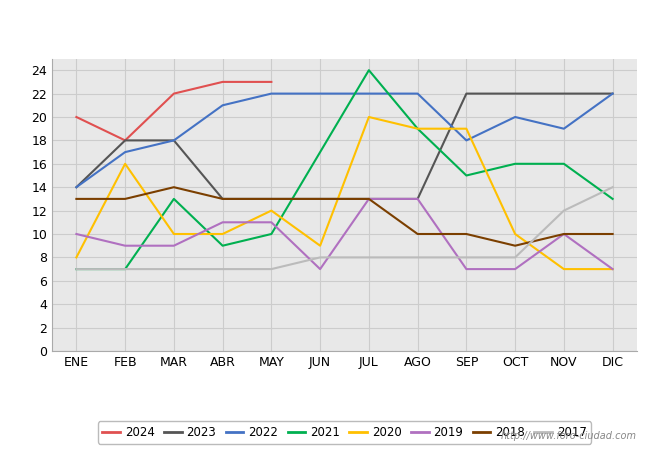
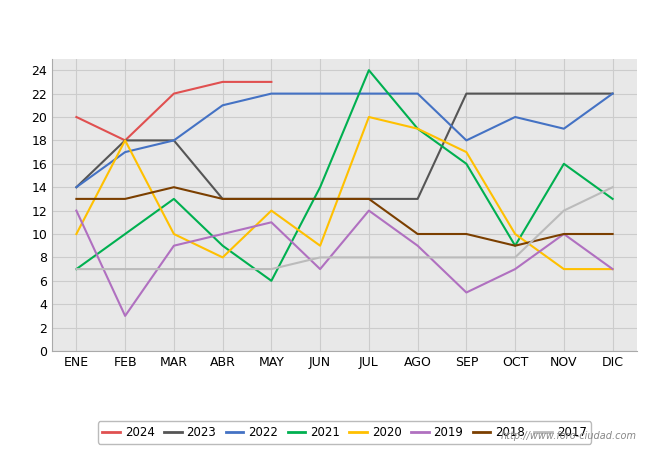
2020/ENE: 8 -> 10
2019/ENE: 10 -> 12
2021/FEB: 7 -> 10
2020/FEB: 16 -> 18
2019/FEB: 9 -> 3
2020/ABR: 10 -> 8
2019/ABR: 11 -> 10
2021/MAY: 10 -> 6
2021/JUN: 17 -> 14
2019/JUL: 13 -> 12
2019/AGO: 13 -> 9
2021/SEP: 15 -> 16
2020/SEP: 19 -> 17
2019/SEP: 7 -> 5
2021/OCT: 16 -> 9
